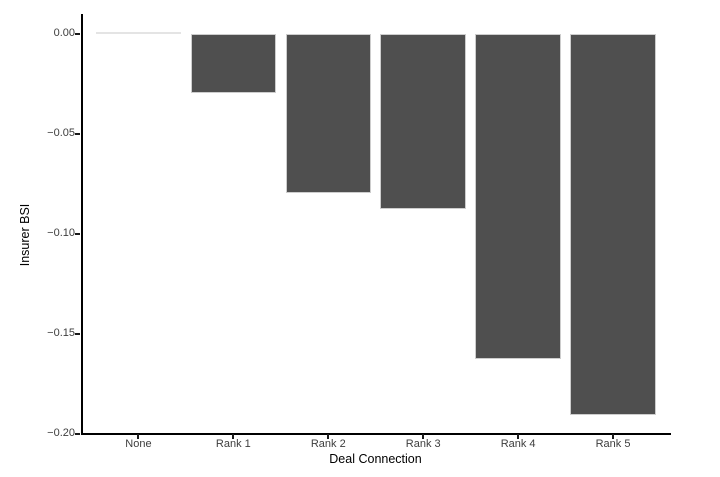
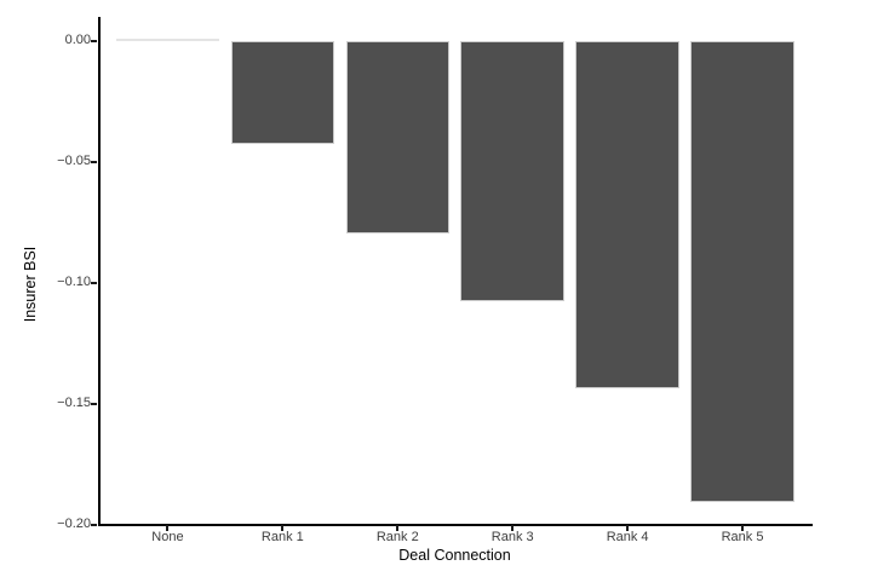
Rank 1: -0.030 -> -0.043
Rank 3: -0.088 -> -0.108
Rank 4: -0.163 -> -0.144
